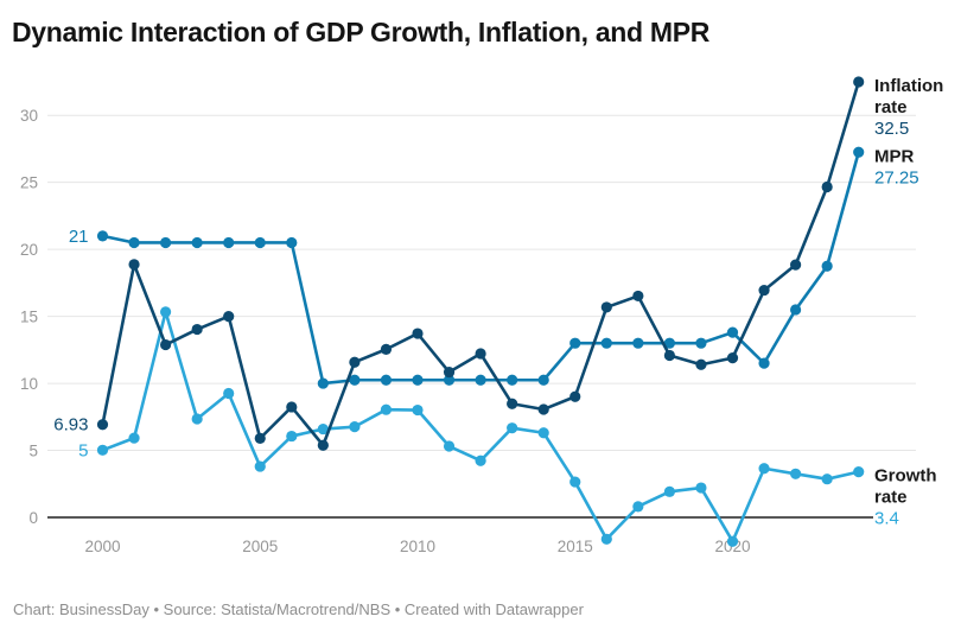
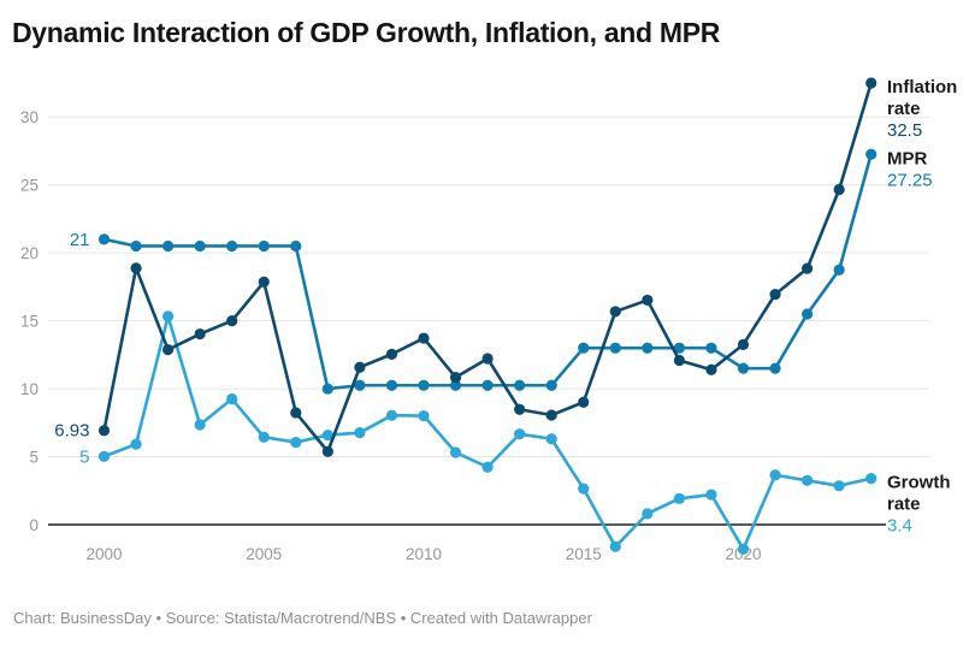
Growth rate/2005: 3.8 -> 6.4
Inflation rate/2005: 5.9 -> 17.9
MPR/2020: 13.8 -> 11.5
Inflation rate/2020: 11.9 -> 13.2
